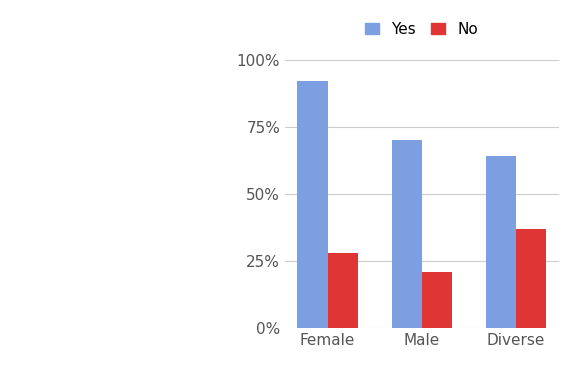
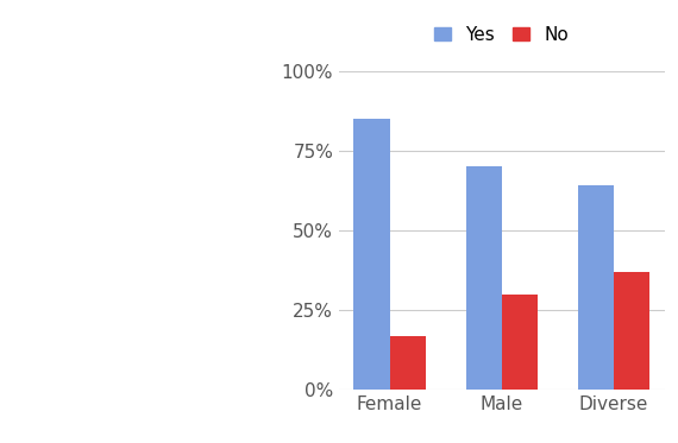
Yes/Female: 92% -> 85%
No/Female: 28% -> 17%
No/Male: 21% -> 30%
